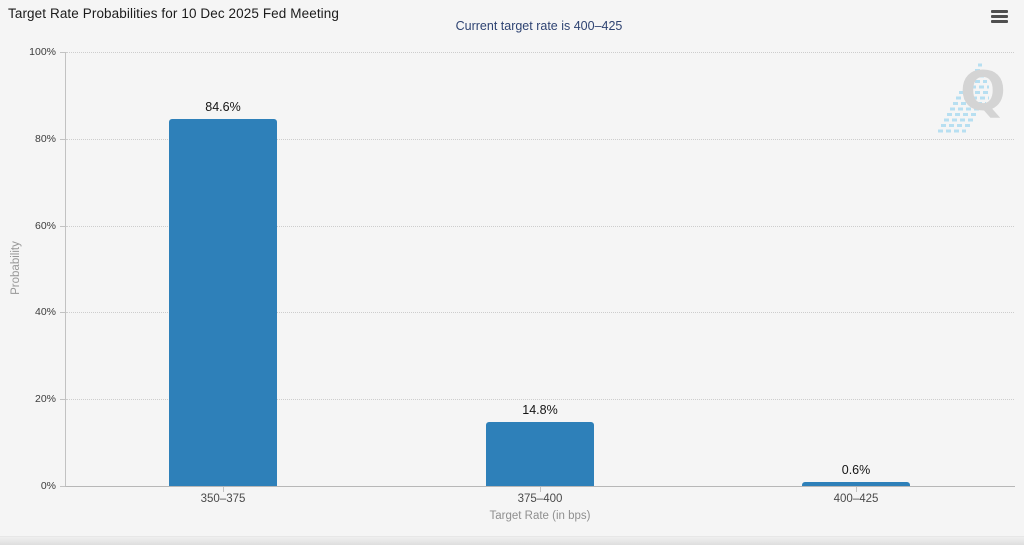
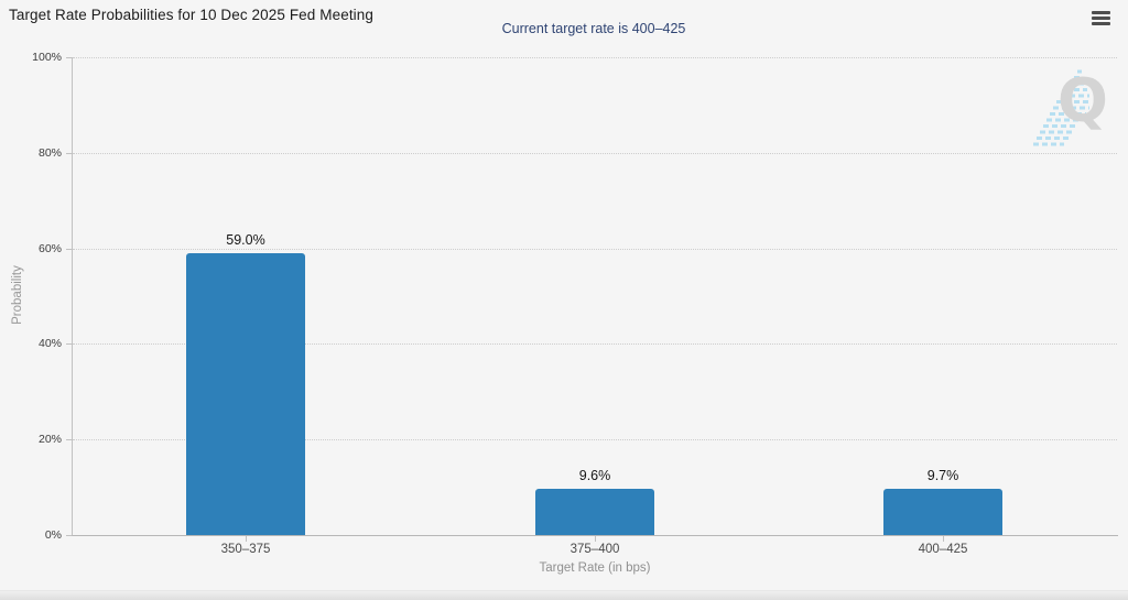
350–375: 84.6% -> 59.0%
375–400: 14.8% -> 9.6%
400–425: 0.6% -> 9.7%
